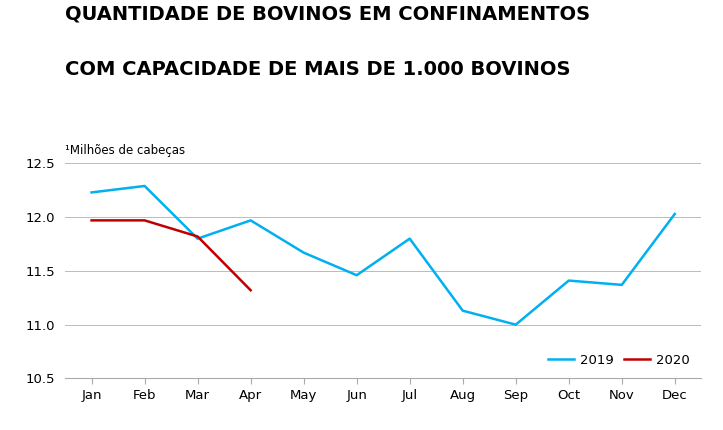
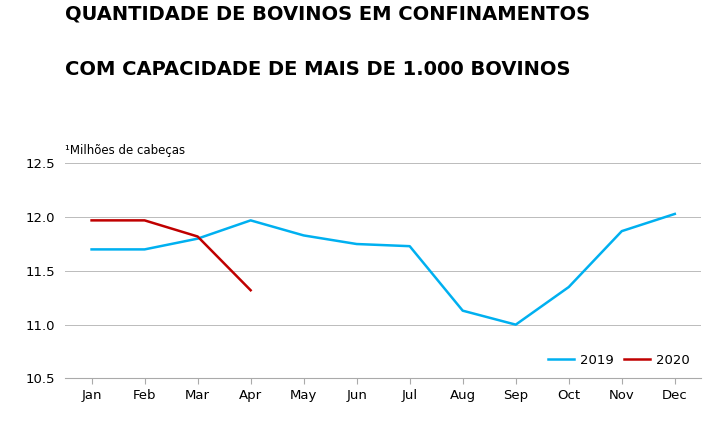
2019/Jan: 12.23 -> 11.70
2019/Feb: 12.29 -> 11.70
2019/May: 11.67 -> 11.83
2019/Jun: 11.46 -> 11.75
2019/Jul: 11.80 -> 11.73
2019/Oct: 11.41 -> 11.35
2019/Nov: 11.37 -> 11.87
